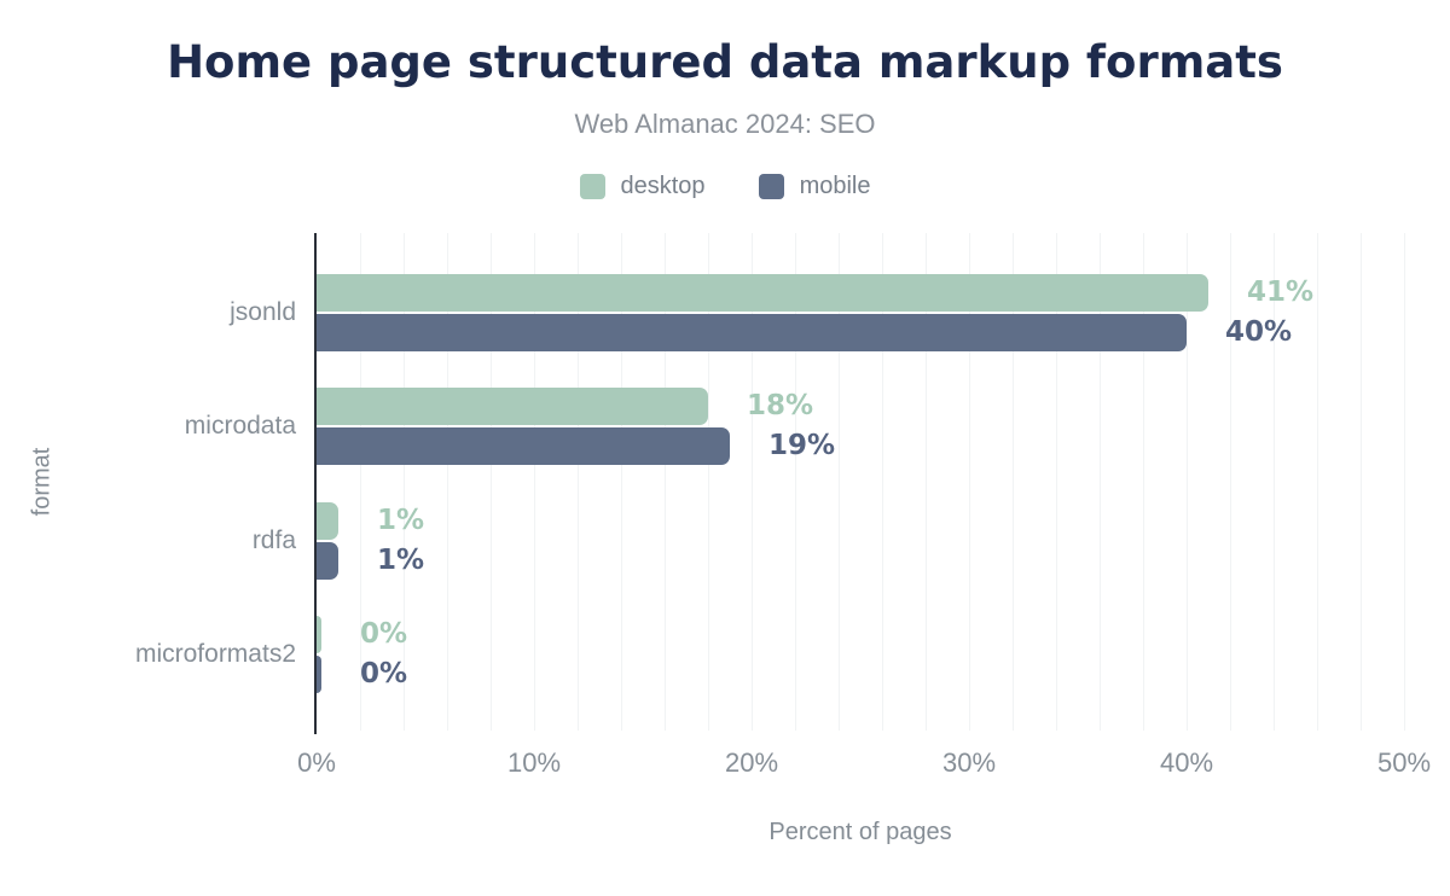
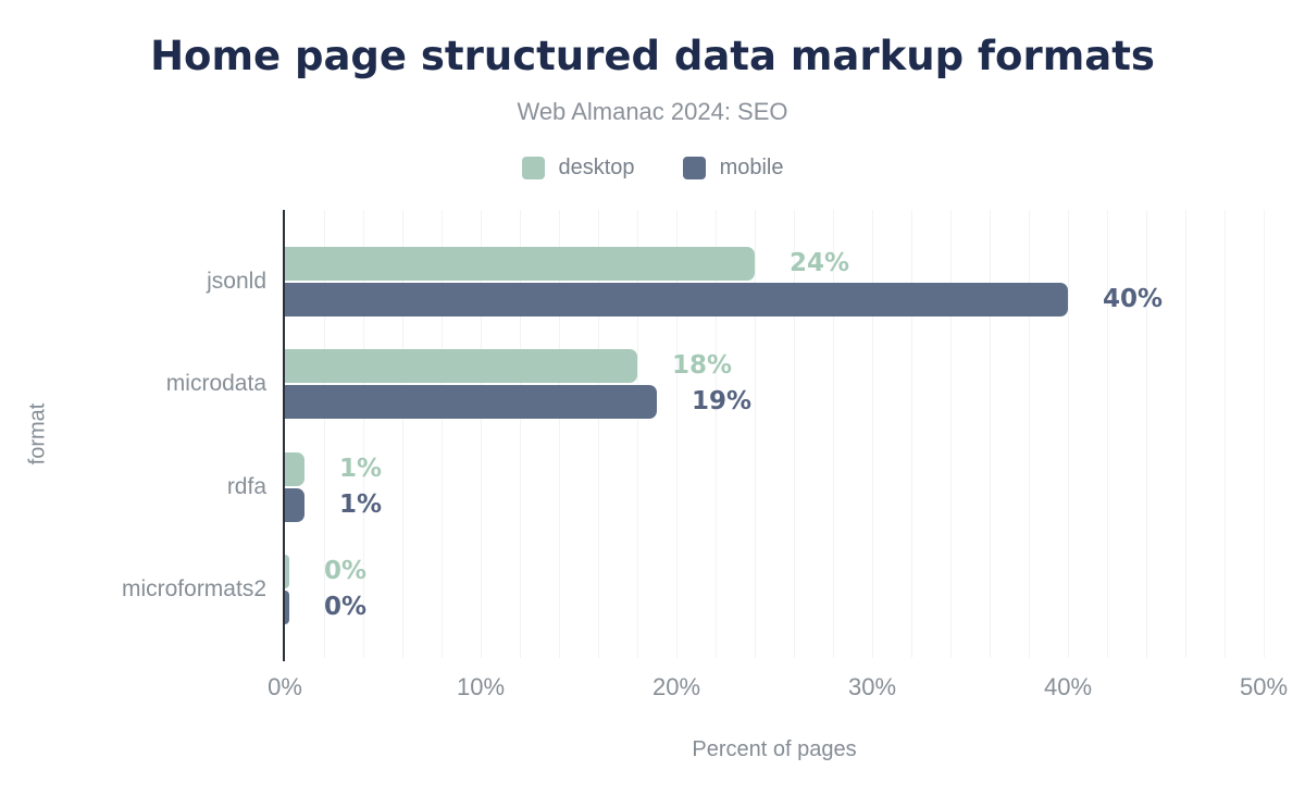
desktop/jsonld: 41% -> 24%
